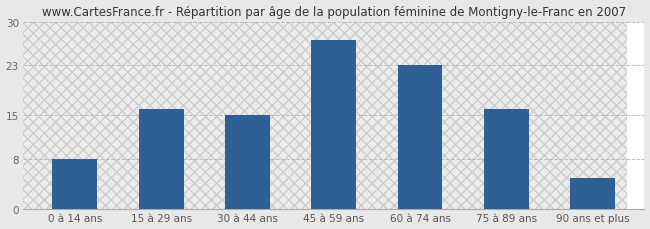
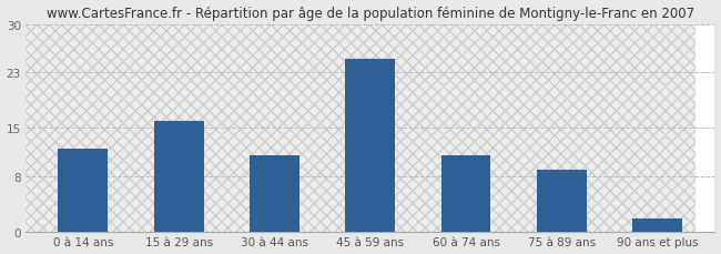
0 à 14 ans: 8 -> 12
30 à 44 ans: 15 -> 11
45 à 59 ans: 27 -> 25
60 à 74 ans: 23 -> 11
75 à 89 ans: 16 -> 9
90 ans et plus: 5 -> 2
